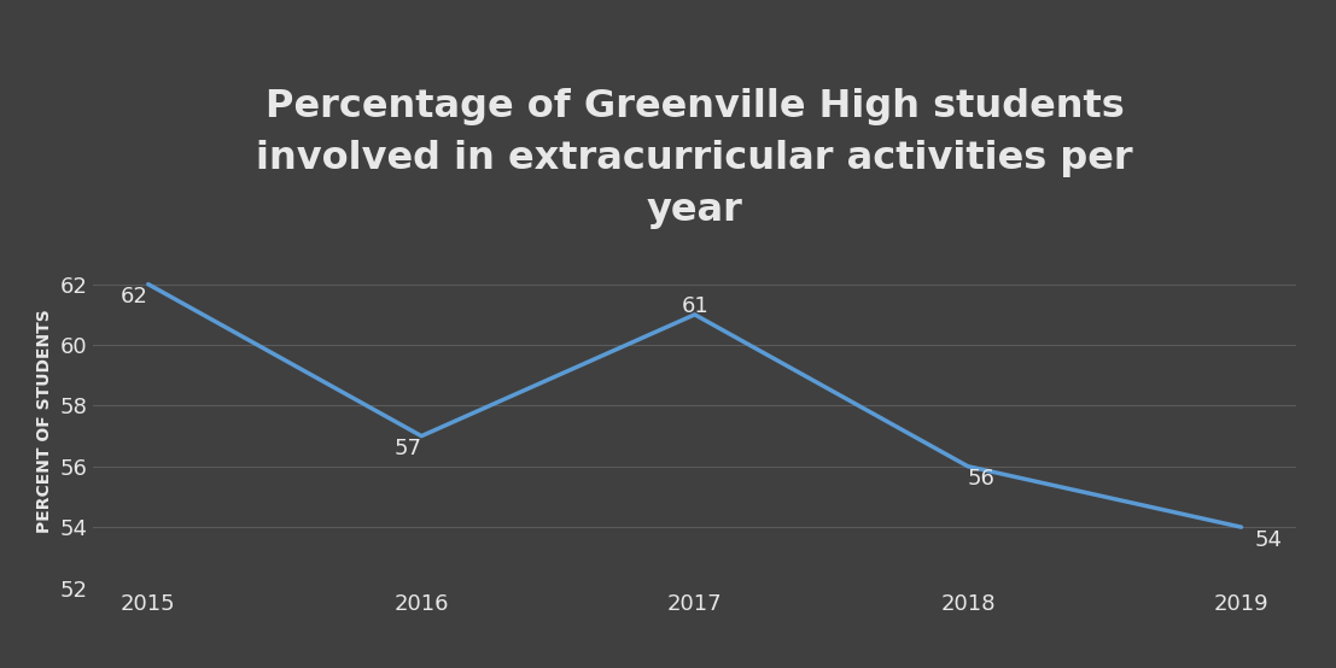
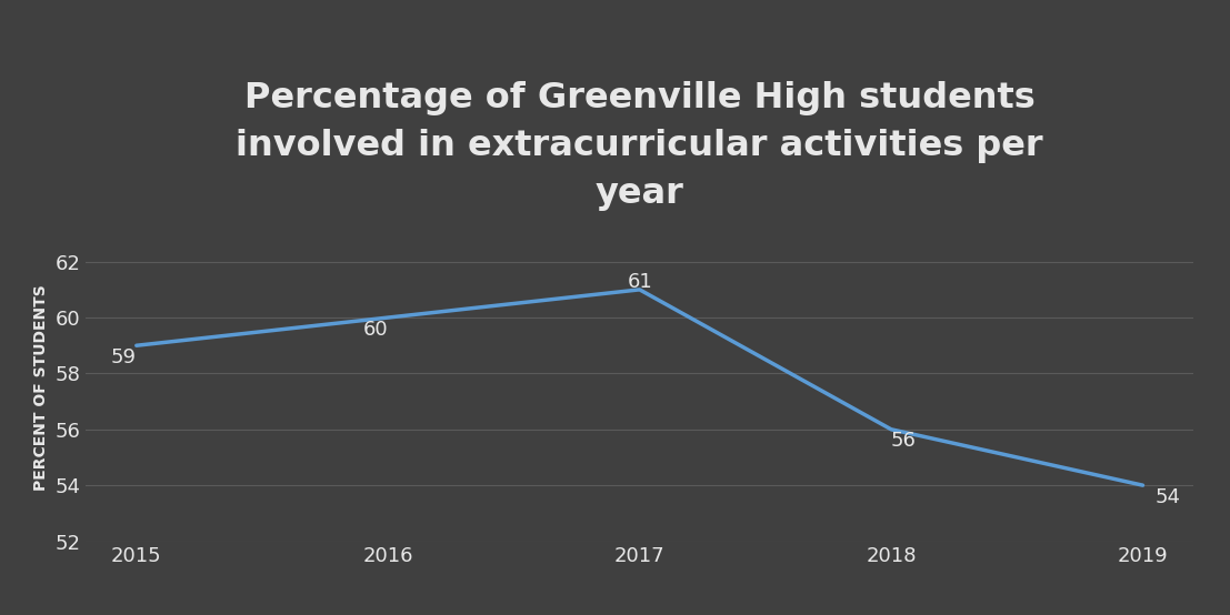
2015: 62 -> 59
2016: 57 -> 60
